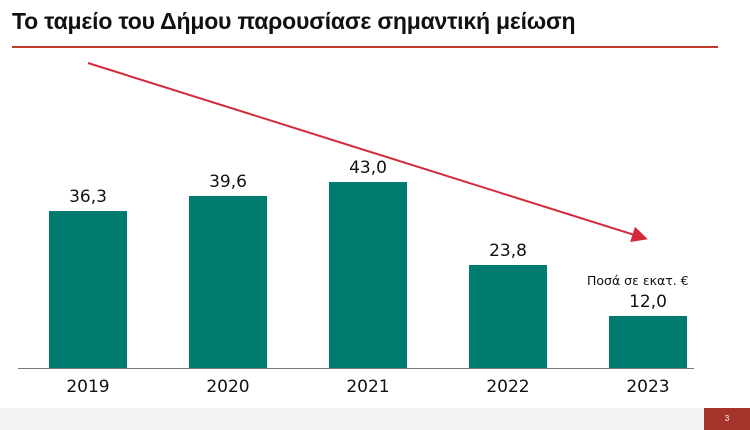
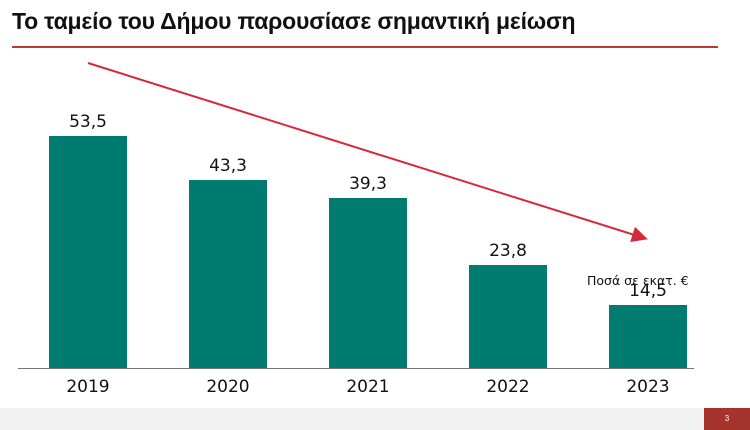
2019: 36,3 -> 53,5
2020: 39,6 -> 43,3
2021: 43,0 -> 39,3
2023: 12,0 -> 14,5
